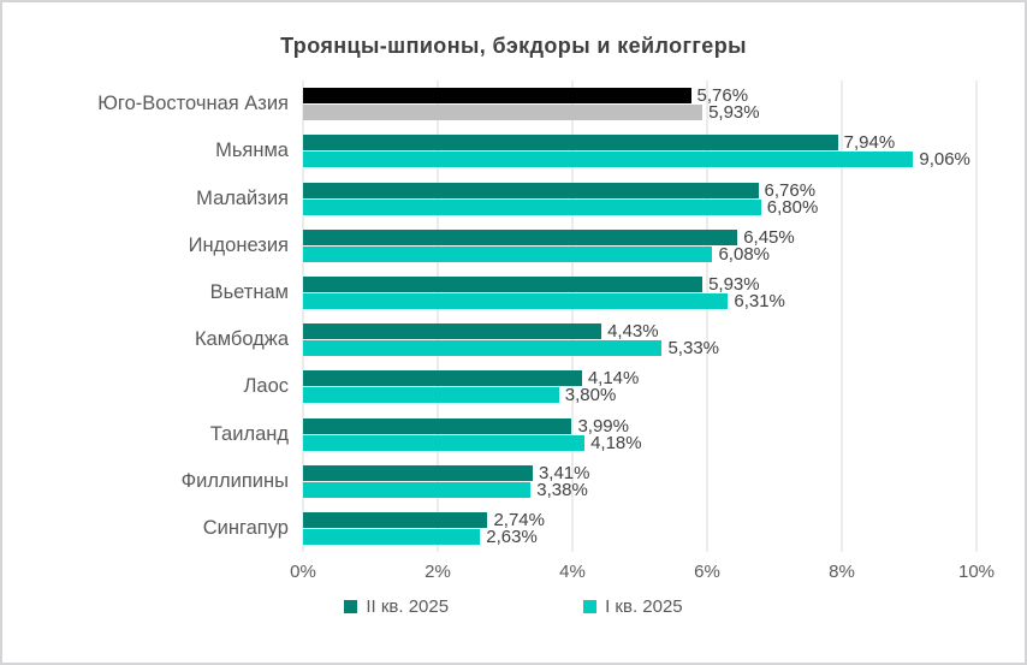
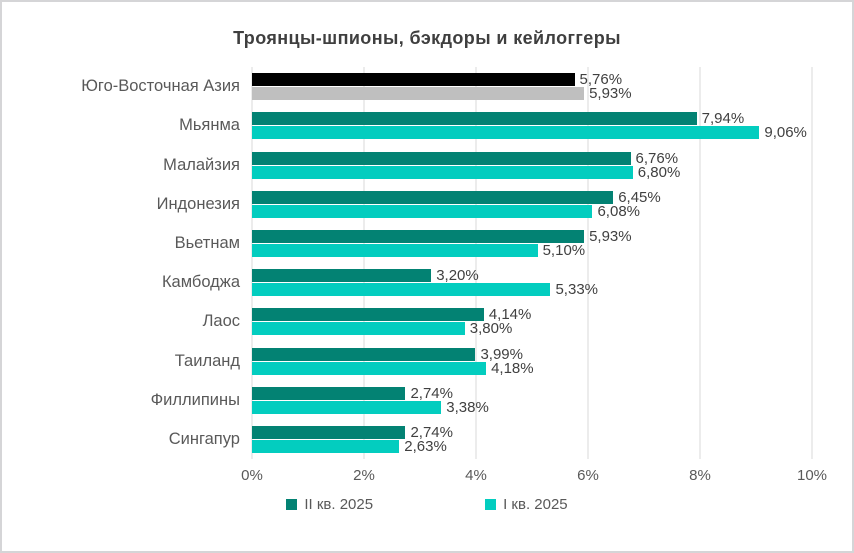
I кв. 2025/Вьетнам: 6,31% -> 5,10%
II кв. 2025/Камбоджа: 4,43% -> 3,20%
II кв. 2025/Филлипины: 3,41% -> 2,74%
